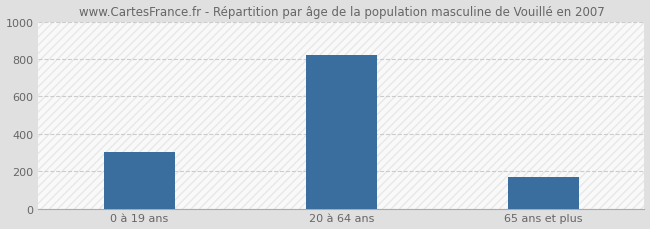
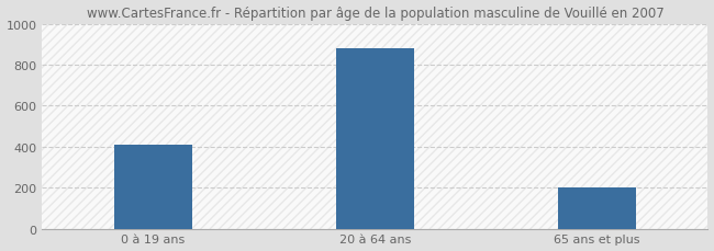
0 à 19 ans: 300 -> 410
20 à 64 ans: 820 -> 880
65 ans et plus: 170 -> 200
